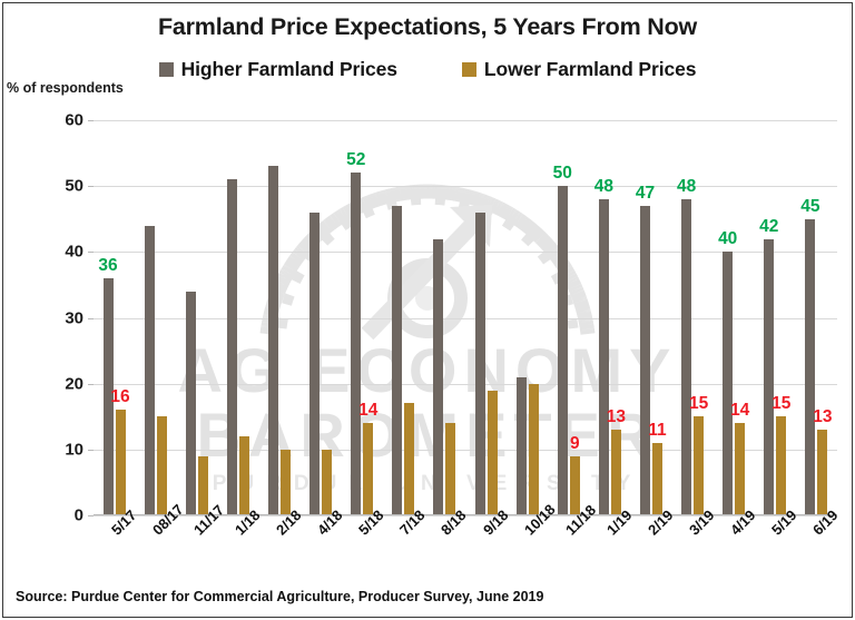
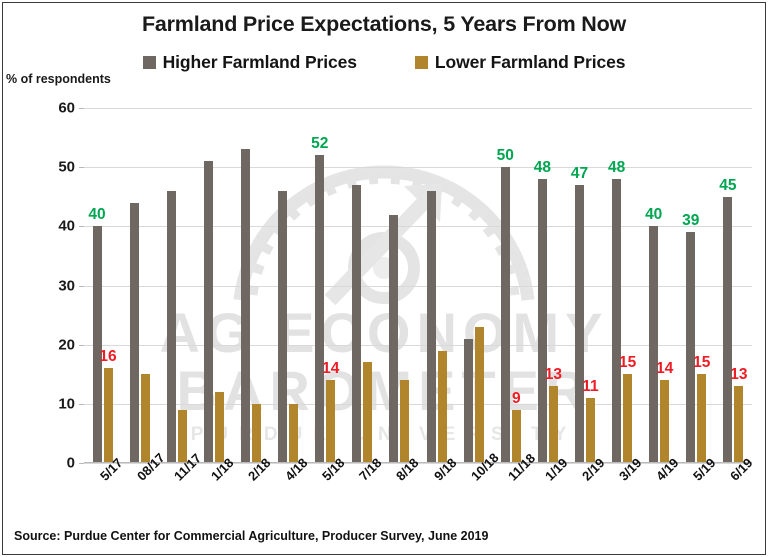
Higher Farmland Prices/5/17: 36 -> 40
Higher Farmland Prices/11/17: 34 -> 46
Lower Farmland Prices/10/18: 20 -> 23
Higher Farmland Prices/5/19: 42 -> 39
